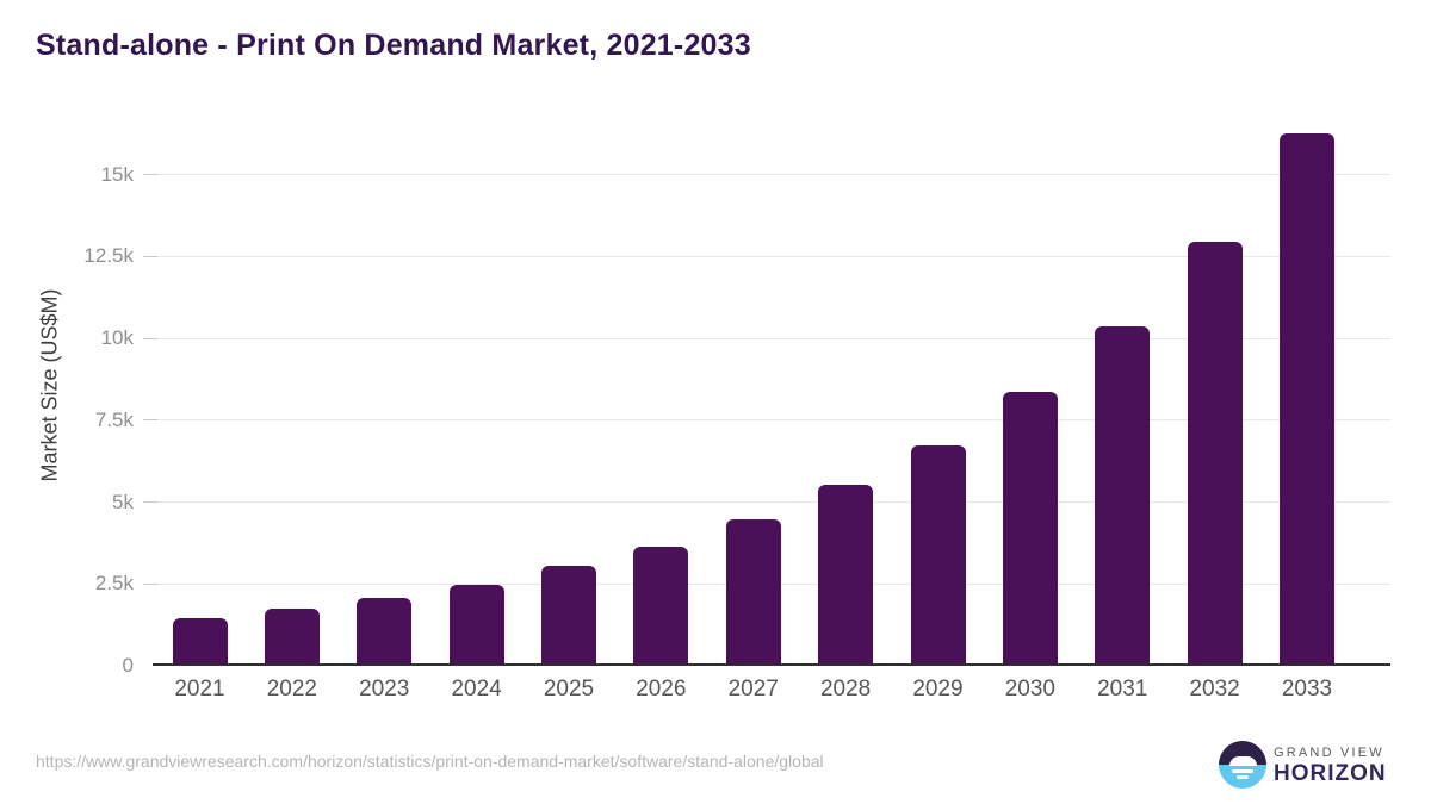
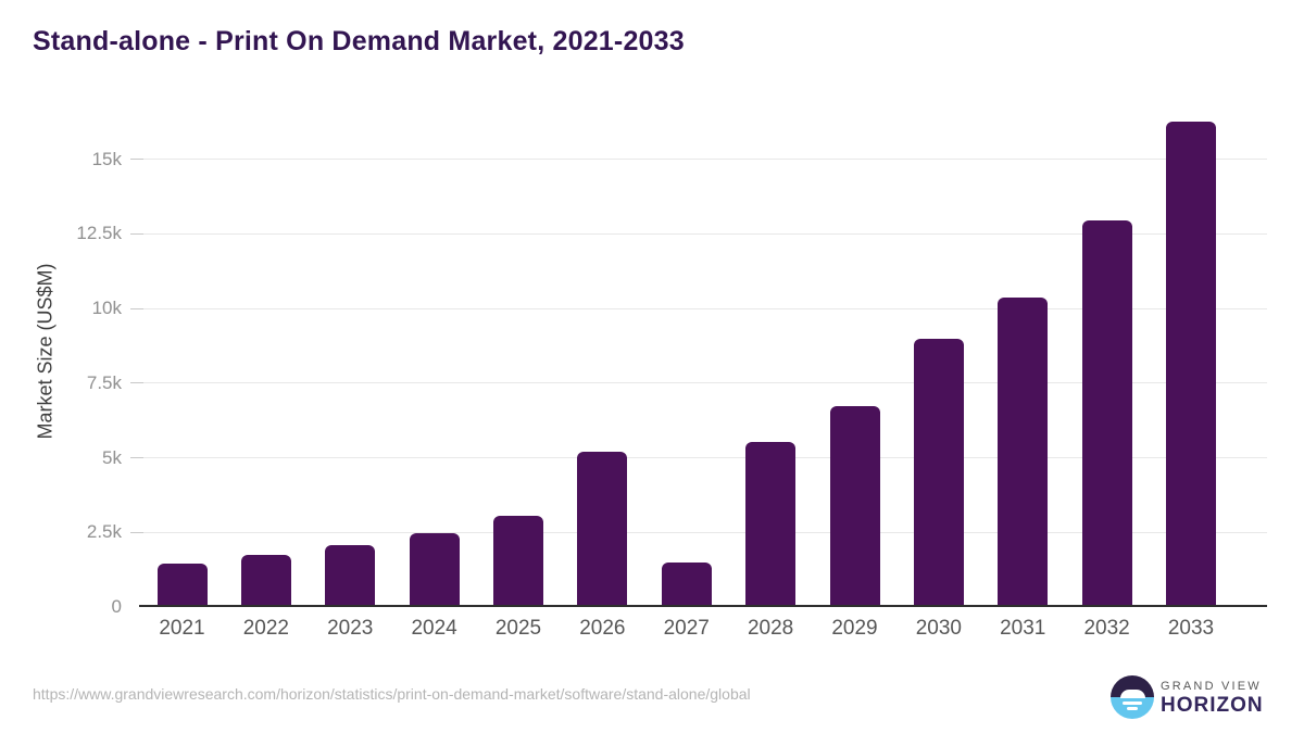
2026: 3.6k -> 5.2k
2027: 4.5k -> 1.5k
2030: 8.4k -> 9.0k
